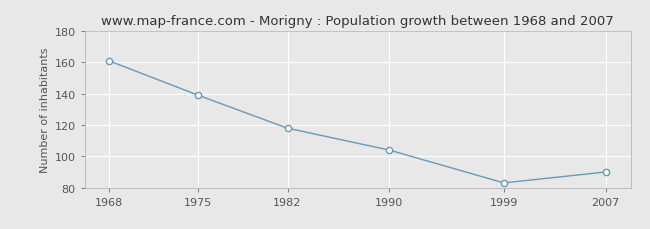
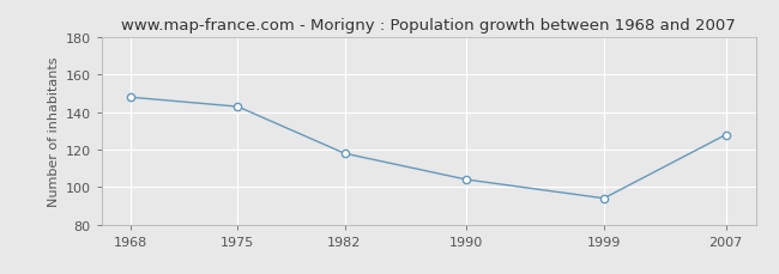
1968: 161 -> 148
1975: 139 -> 143
1999: 83 -> 94
2007: 90 -> 128
